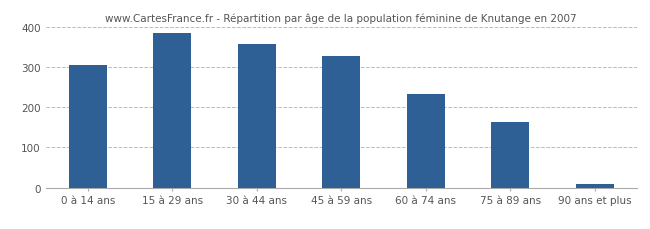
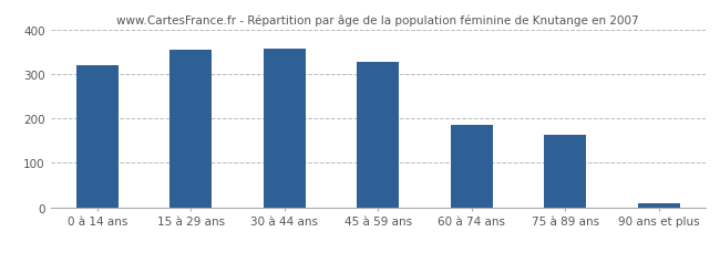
0 à 14 ans: 305 -> 320
15 à 29 ans: 383 -> 355
60 à 74 ans: 232 -> 185
